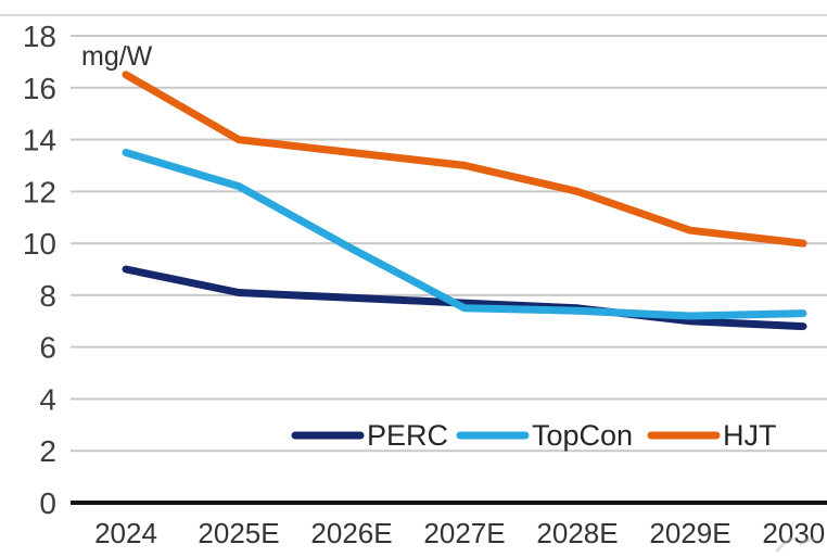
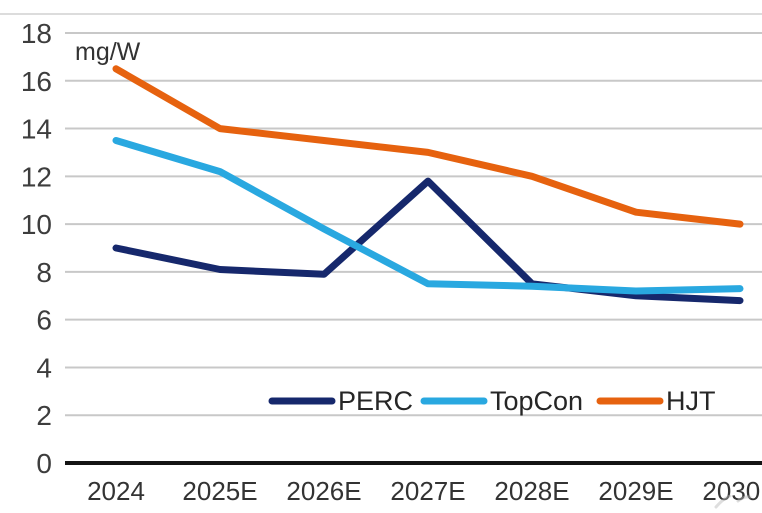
PERC/2027E: 7.7 -> 11.8
